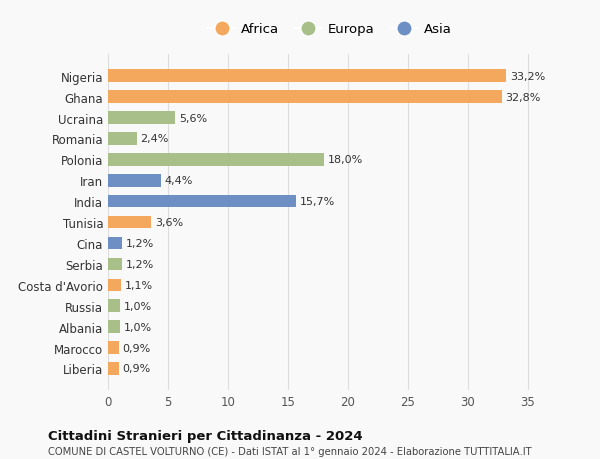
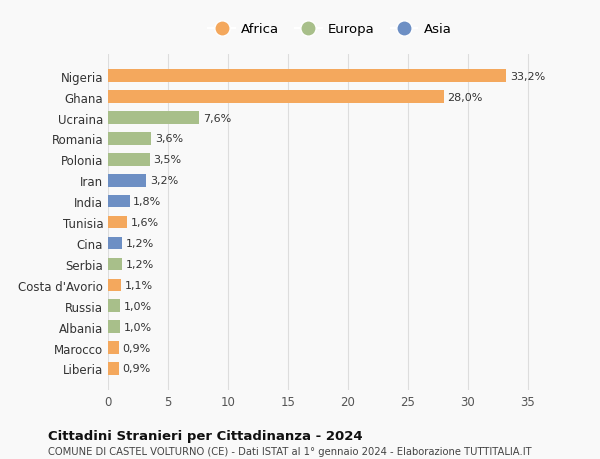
Ghana: 32,8% -> 28,0%
Ucraina: 5,6% -> 7,6%
Romania: 2,4% -> 3,6%
Polonia: 18,0% -> 3,5%
Iran: 4,4% -> 3,2%
India: 15,7% -> 1,8%
Tunisia: 3,6% -> 1,6%
